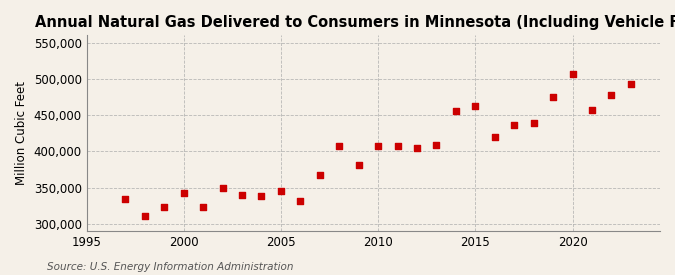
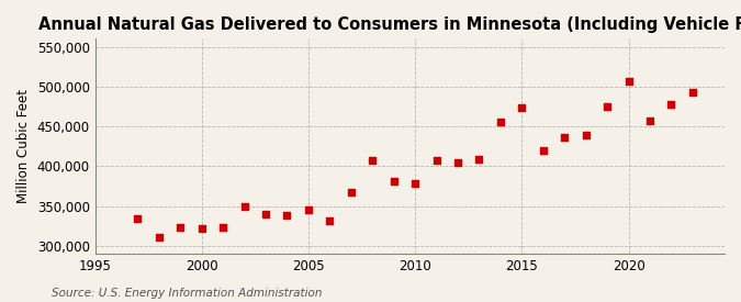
2000: 342,000 -> 322,000
2010: 408,000 -> 378,000
2015: 462,000 -> 474,000
